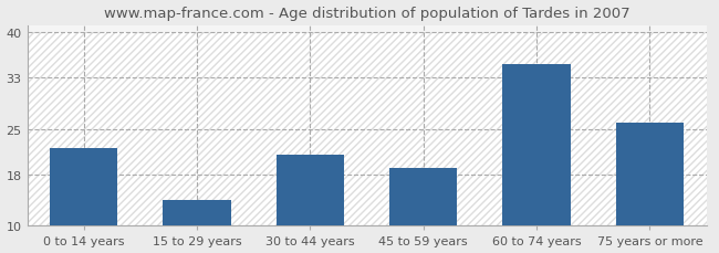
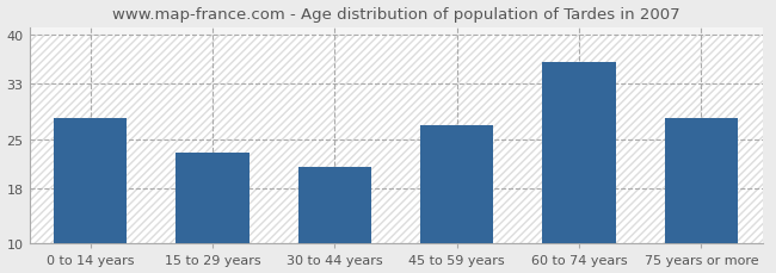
0 to 14 years: 22 -> 28
15 to 29 years: 14 -> 23
45 to 59 years: 19 -> 27
60 to 74 years: 35 -> 36
75 years or more: 26 -> 28
